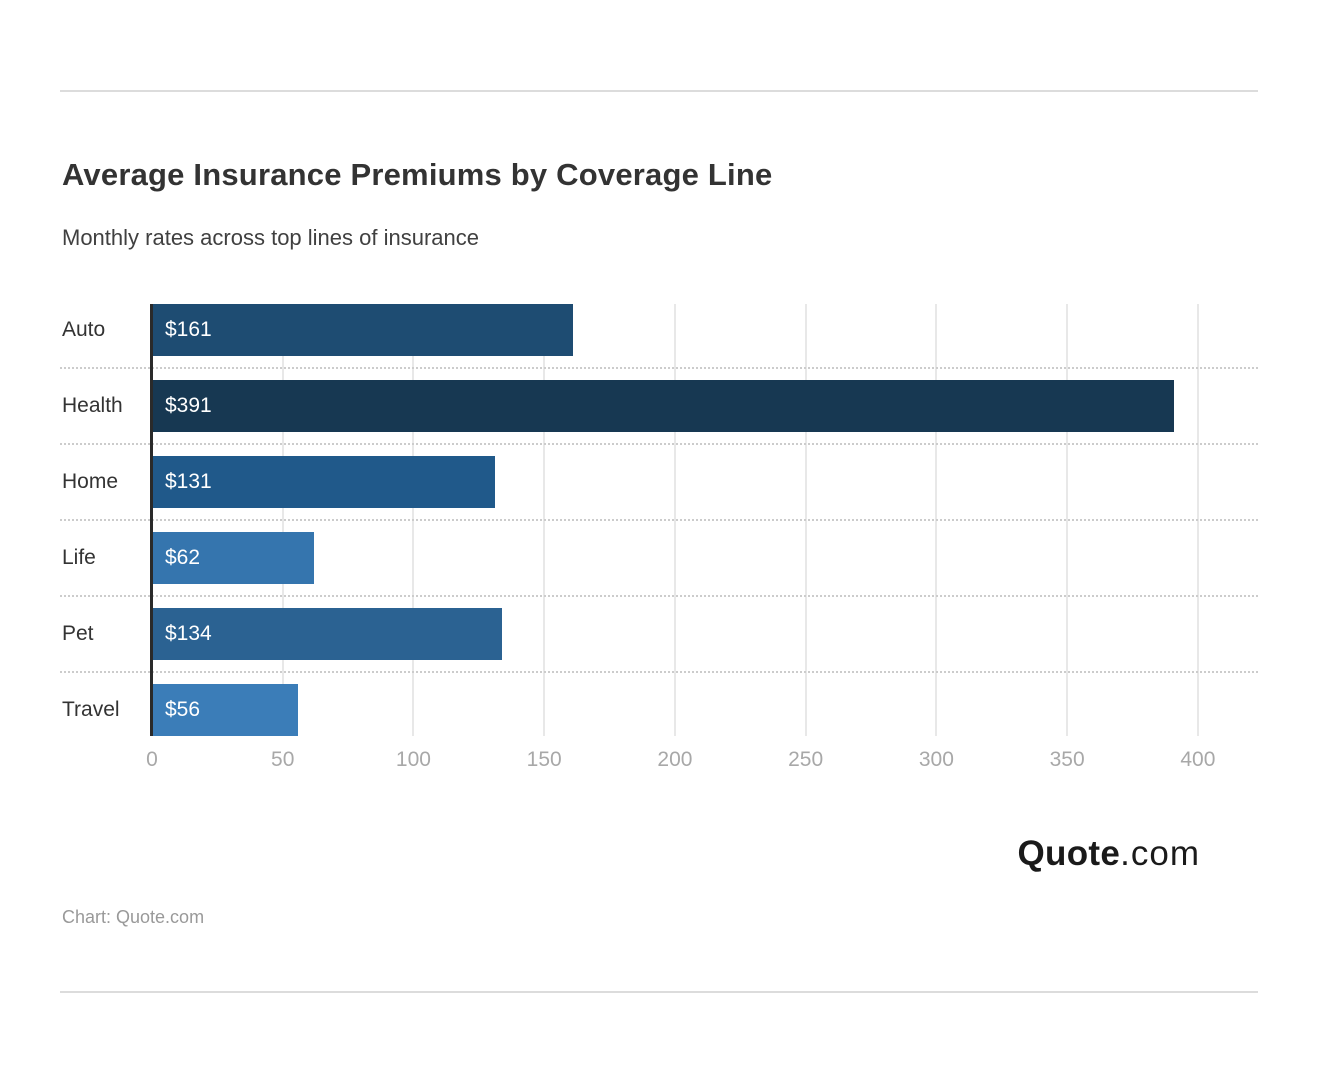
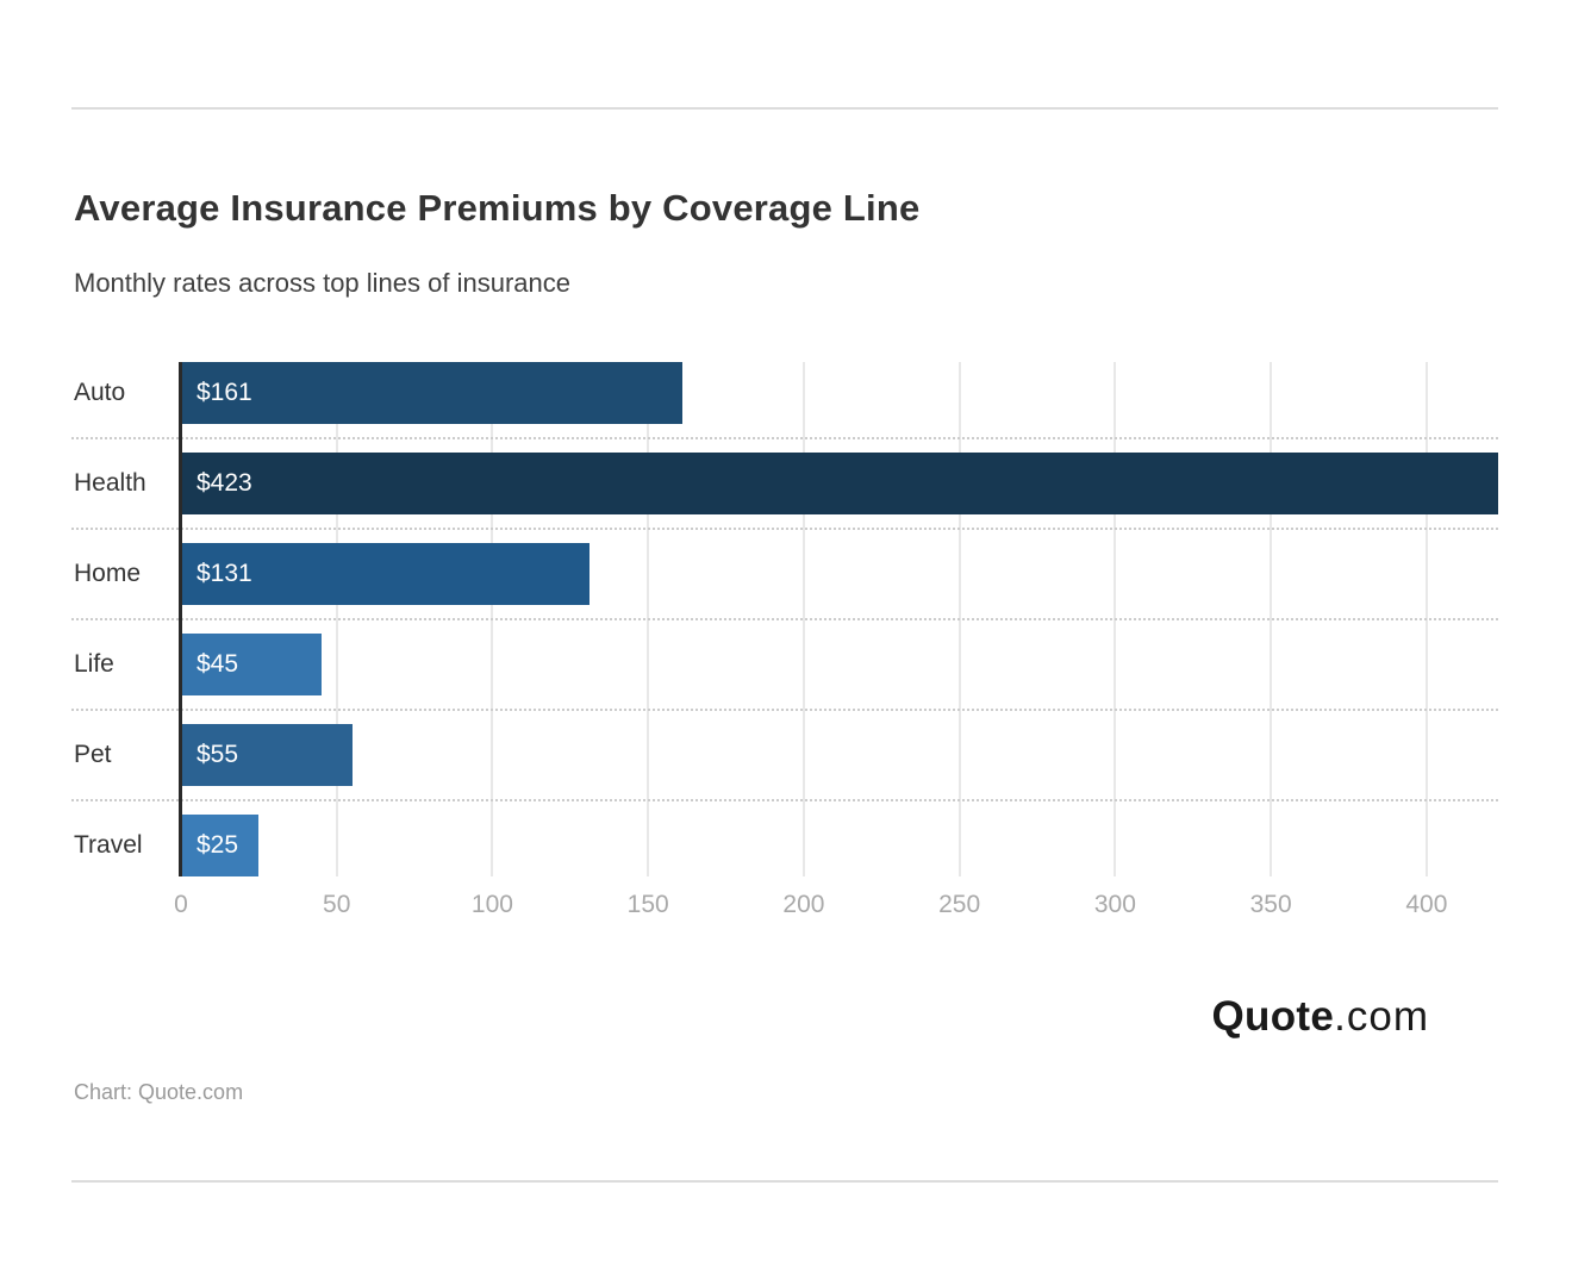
Health: $391 -> $423
Life: $62 -> $45
Pet: $134 -> $55
Travel: $56 -> $25
